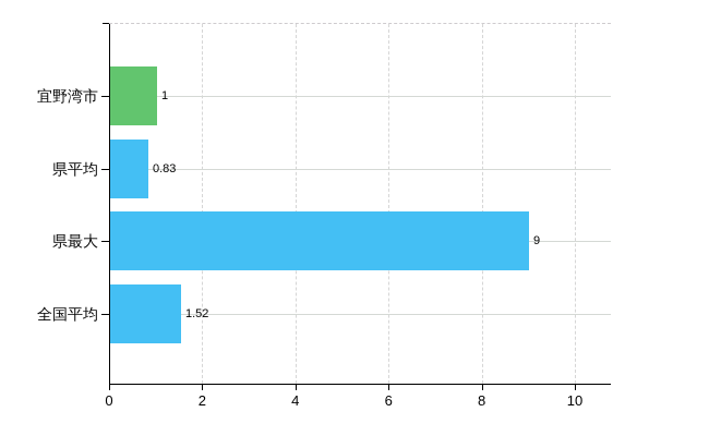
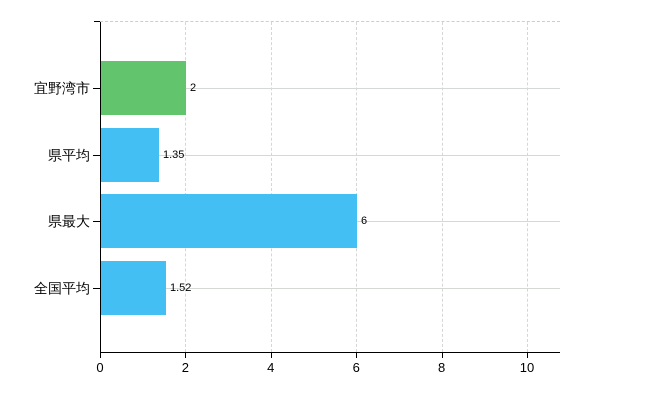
宜野湾市: 1 -> 2
県平均: 0.83 -> 1.35
県最大: 9 -> 6
